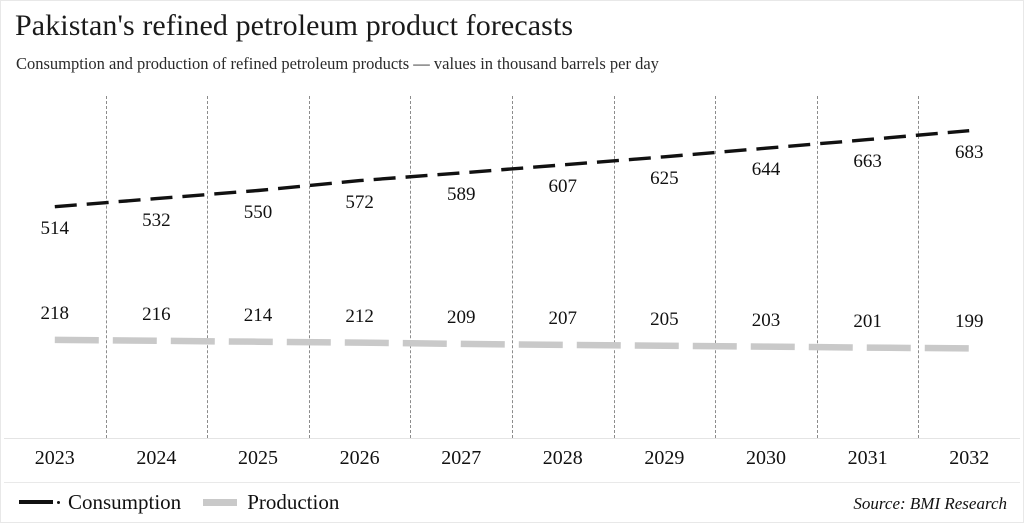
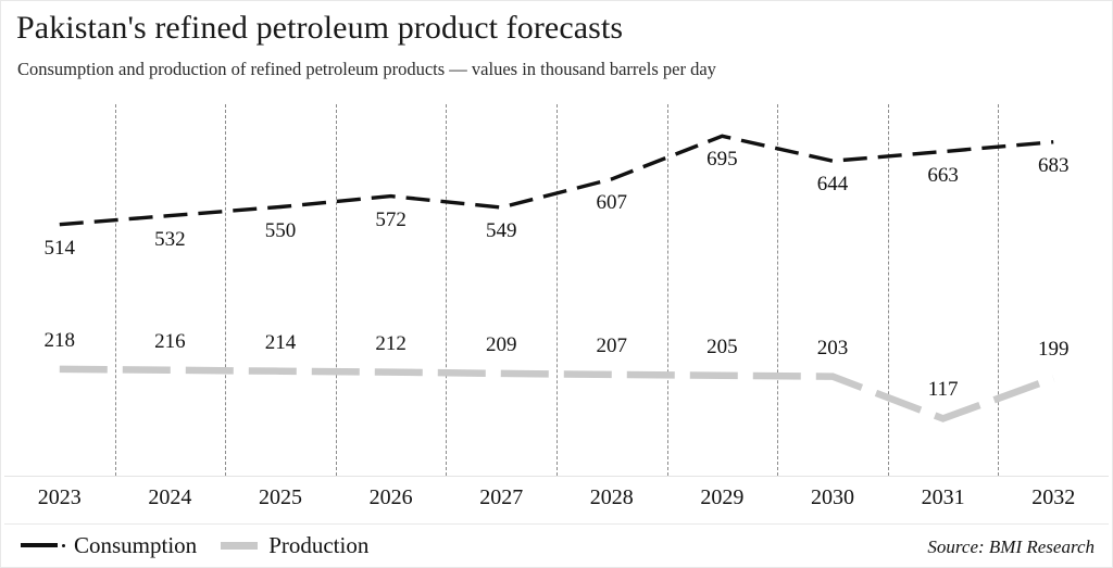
Consumption/2027: 589 -> 549
Consumption/2029: 625 -> 695
Production/2031: 201 -> 117
